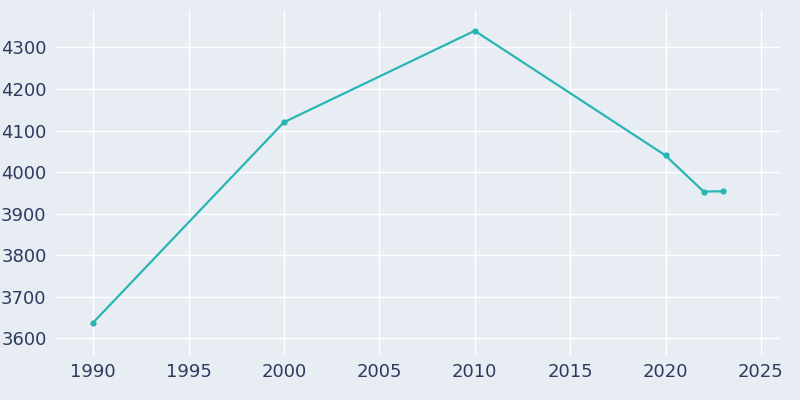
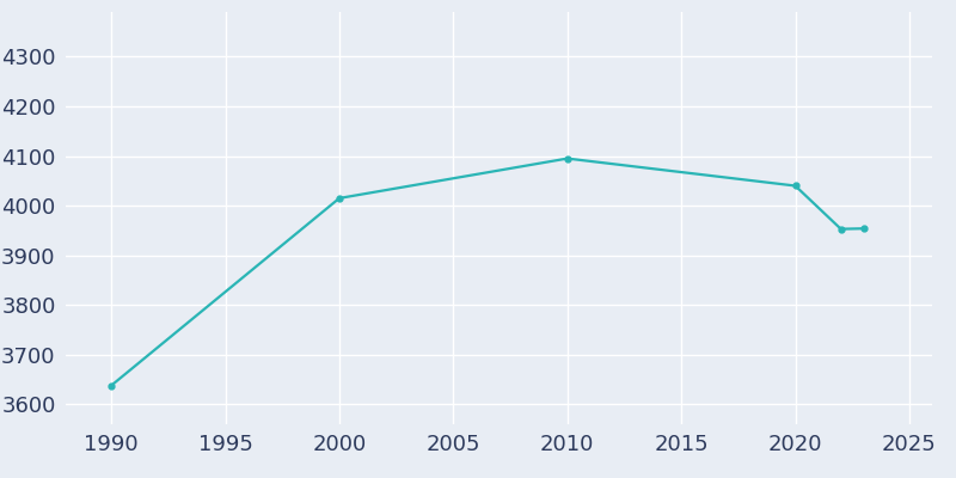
2000: 4120 -> 4015
2010: 4340 -> 4095
